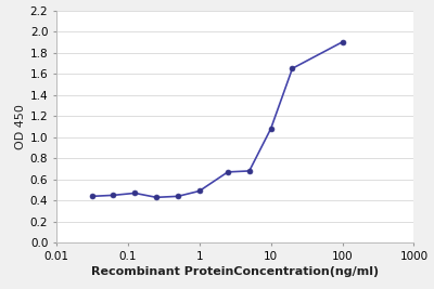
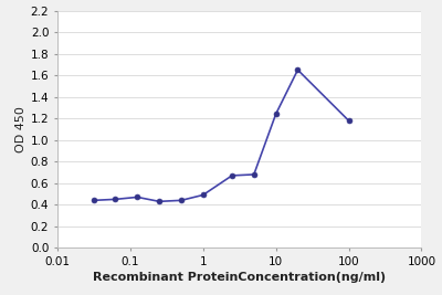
10: 1.08 -> 1.24
100: 1.90 -> 1.18
